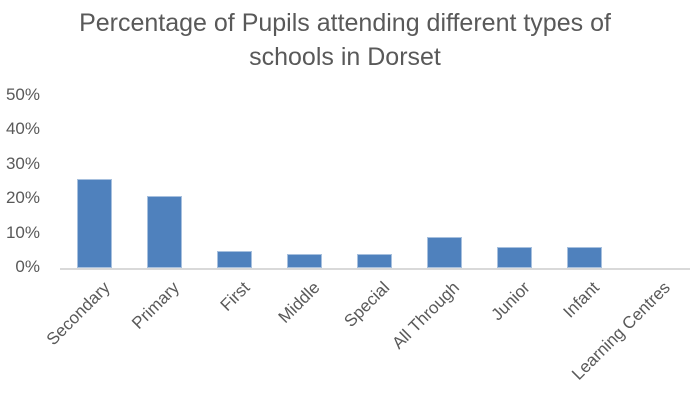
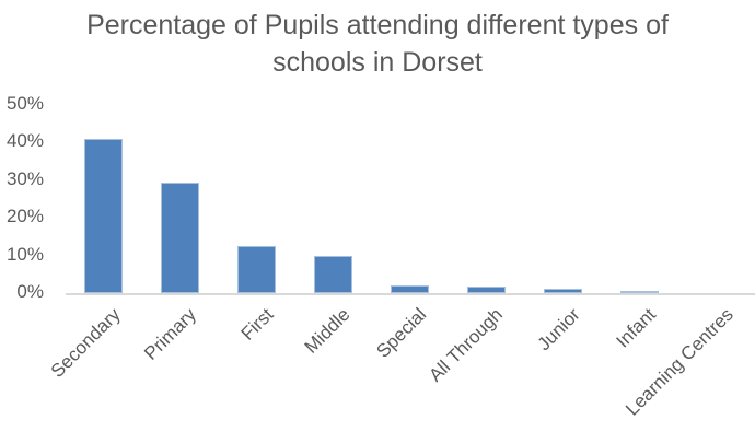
Secondary: 26% -> 41%
Primary: 21% -> 30%
First: 5% -> 12%
Middle: 4% -> 10%
Special: 4% -> 2%
All Through: 9% -> 2%
Junior: 6% -> 1%
Infant: 6% -> 1%
